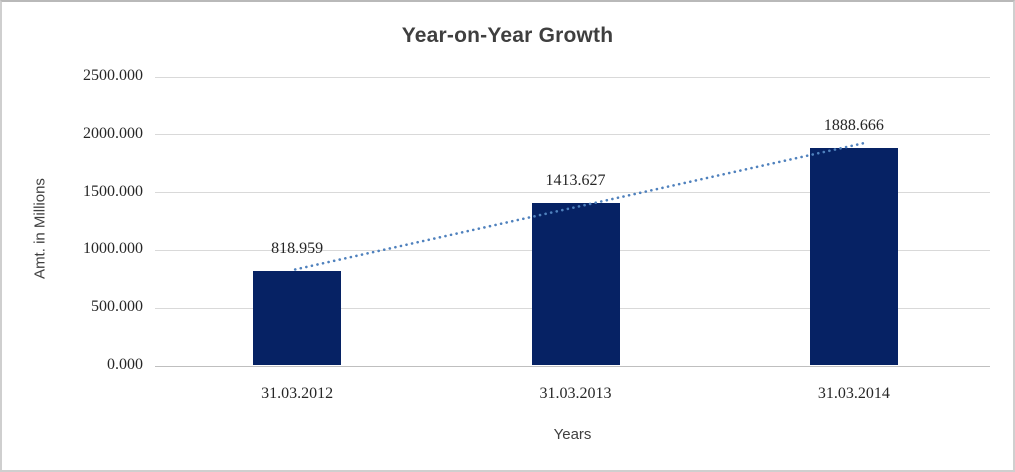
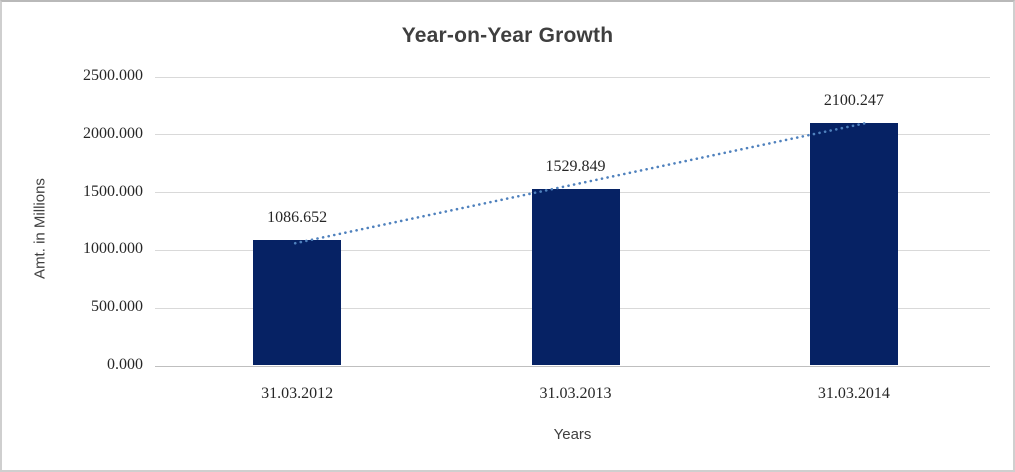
31.03.2012: 818.959 -> 1086.652
31.03.2013: 1413.627 -> 1529.849
31.03.2014: 1888.666 -> 2100.247
